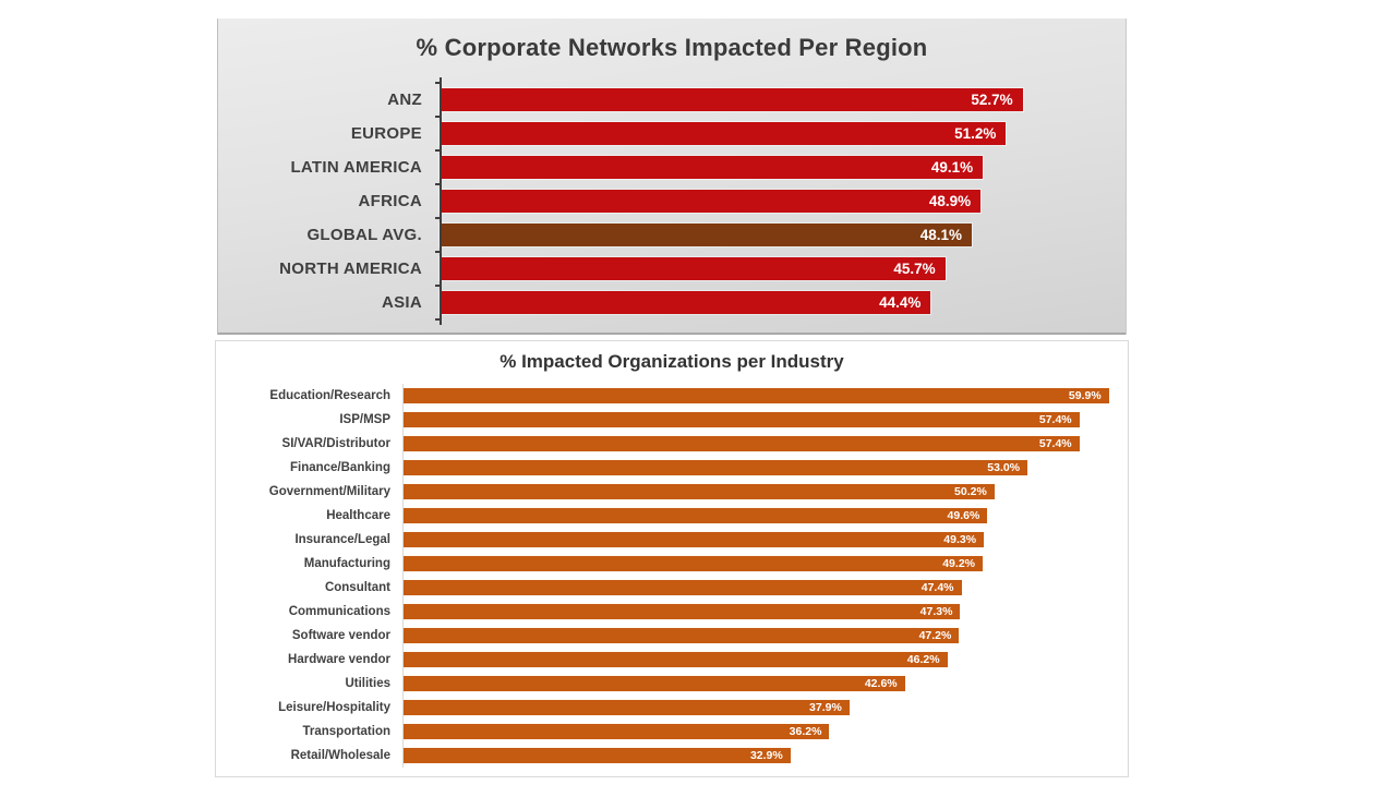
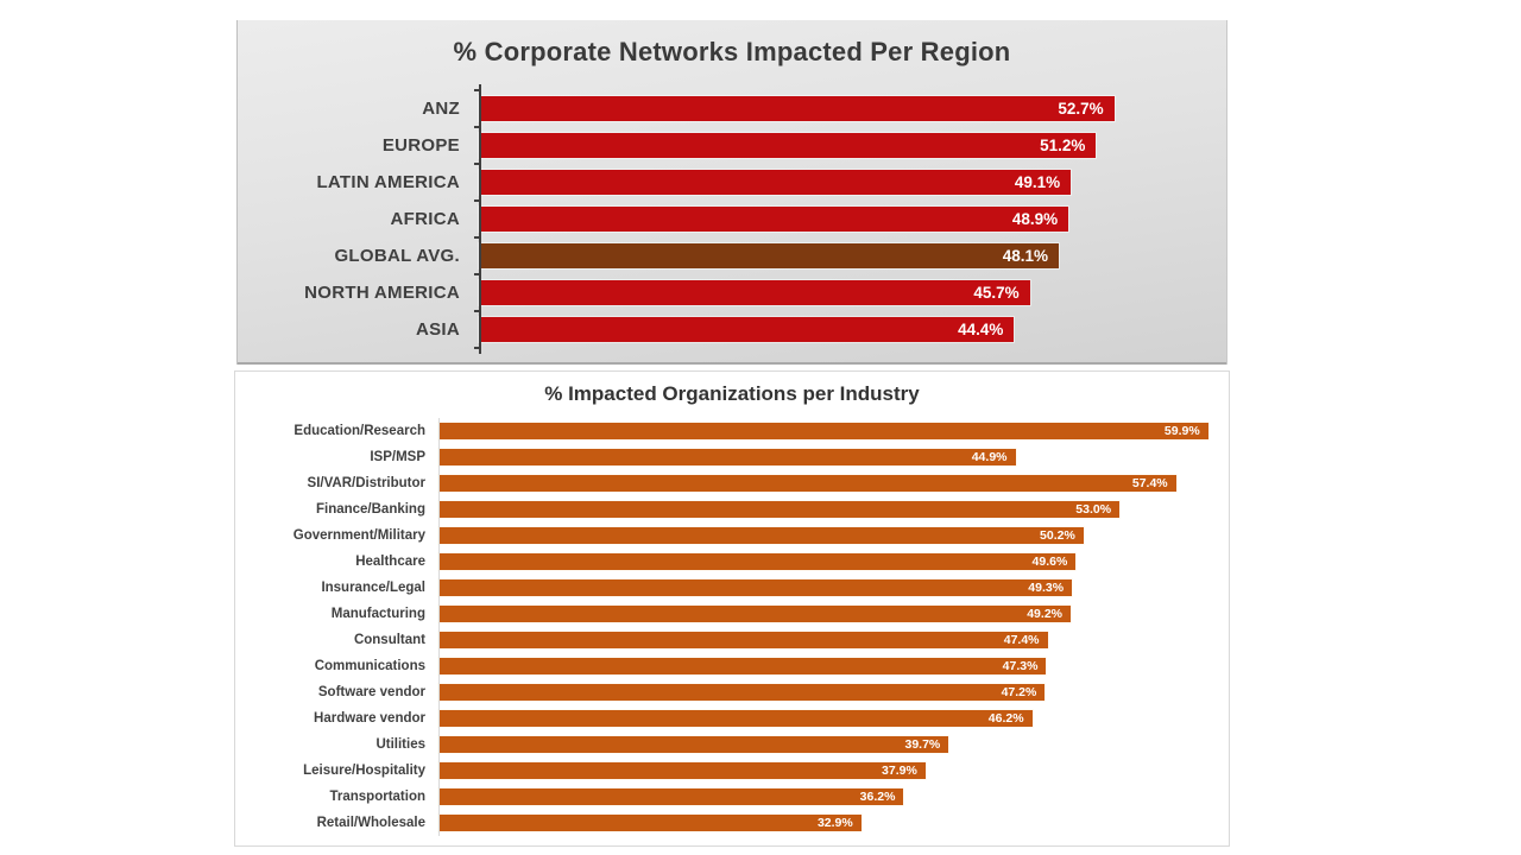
% Impacted Organizations per Industry/ISP/MSP: 57.4% -> 44.9%
% Impacted Organizations per Industry/Utilities: 42.6% -> 39.7%
